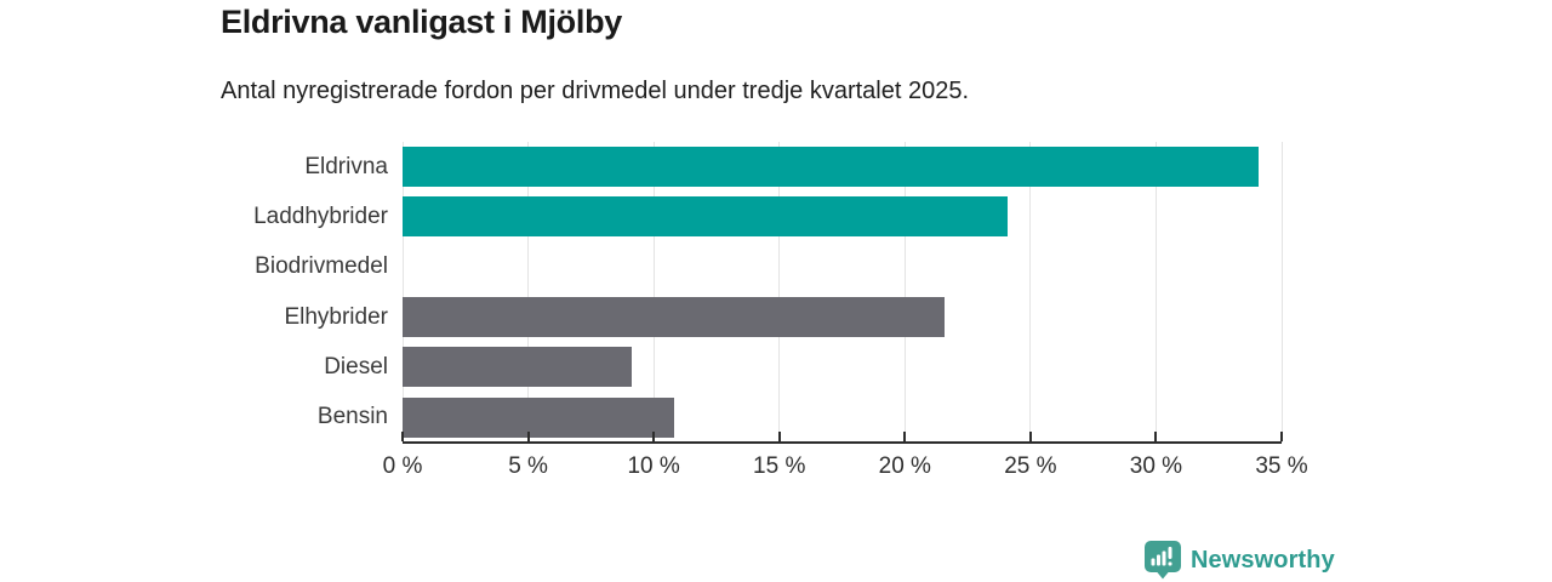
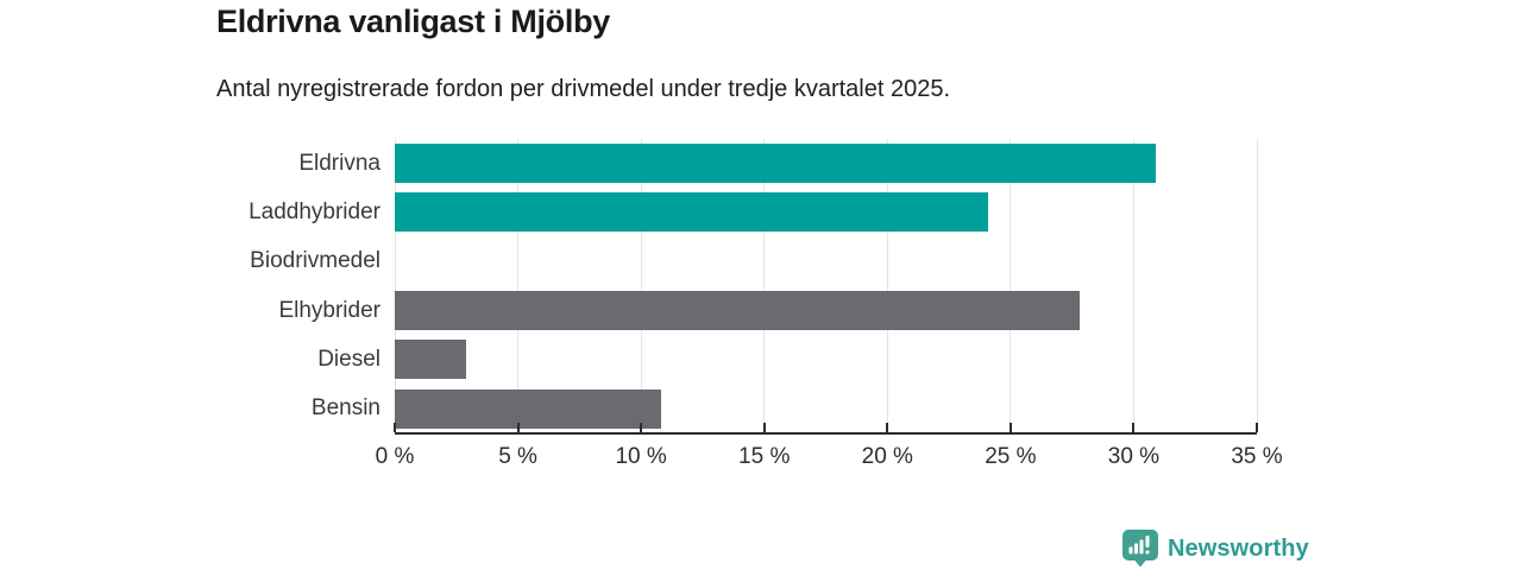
Eldrivna: 34.1% -> 30.9%
Elhybrider: 21.6% -> 27.8%
Diesel: 9.1% -> 2.9%
